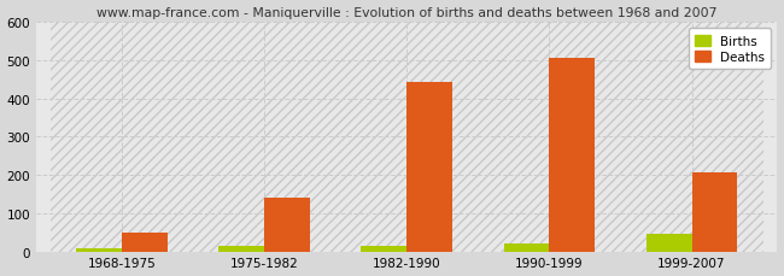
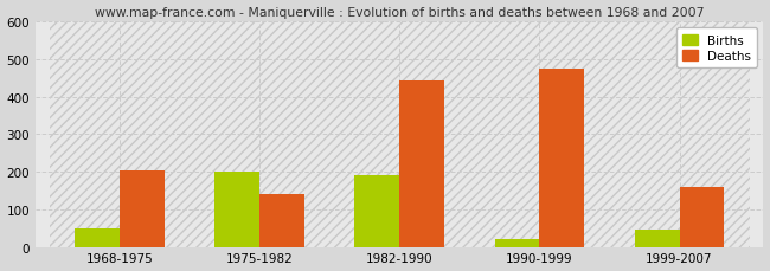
Births/1968-1975: 8 -> 50
Deaths/1968-1975: 50 -> 205
Births/1975-1982: 14 -> 200
Births/1982-1990: 16 -> 190
Deaths/1990-1999: 505 -> 475
Deaths/1999-2007: 207 -> 160
